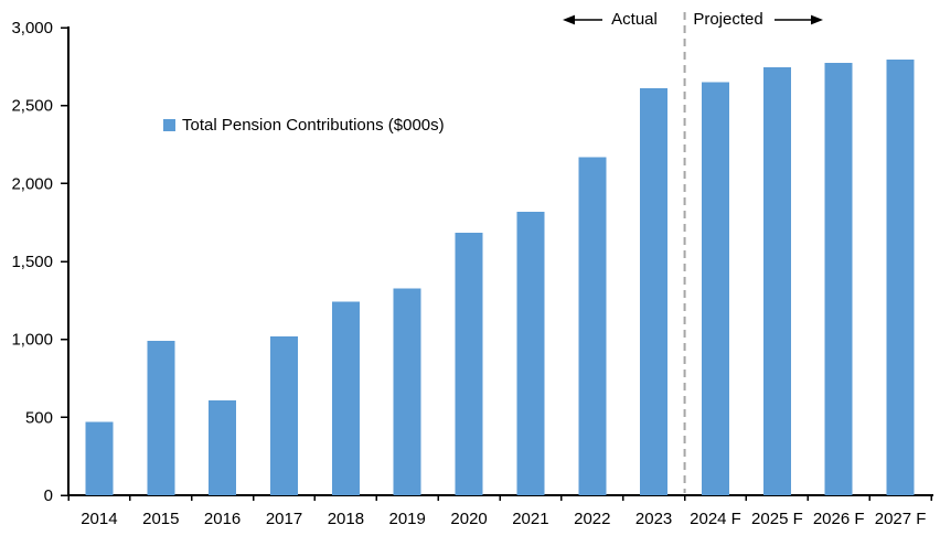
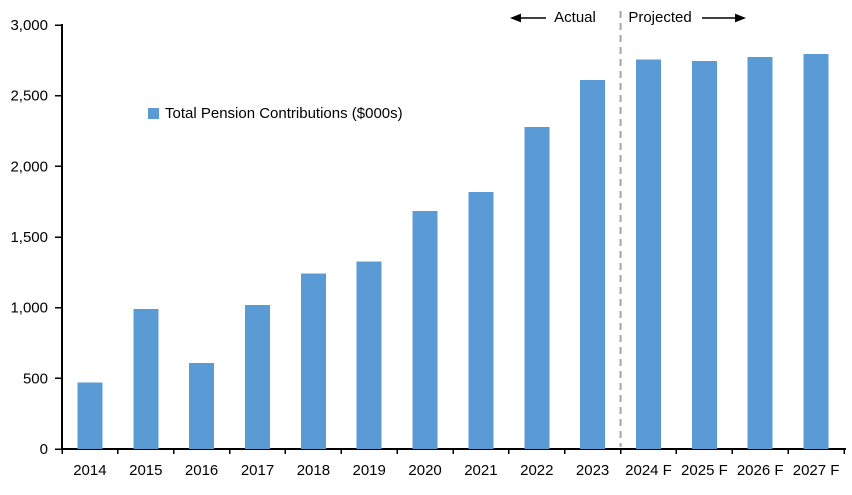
2022: 2170 -> 2280
2024 F: 2650 -> 2760
